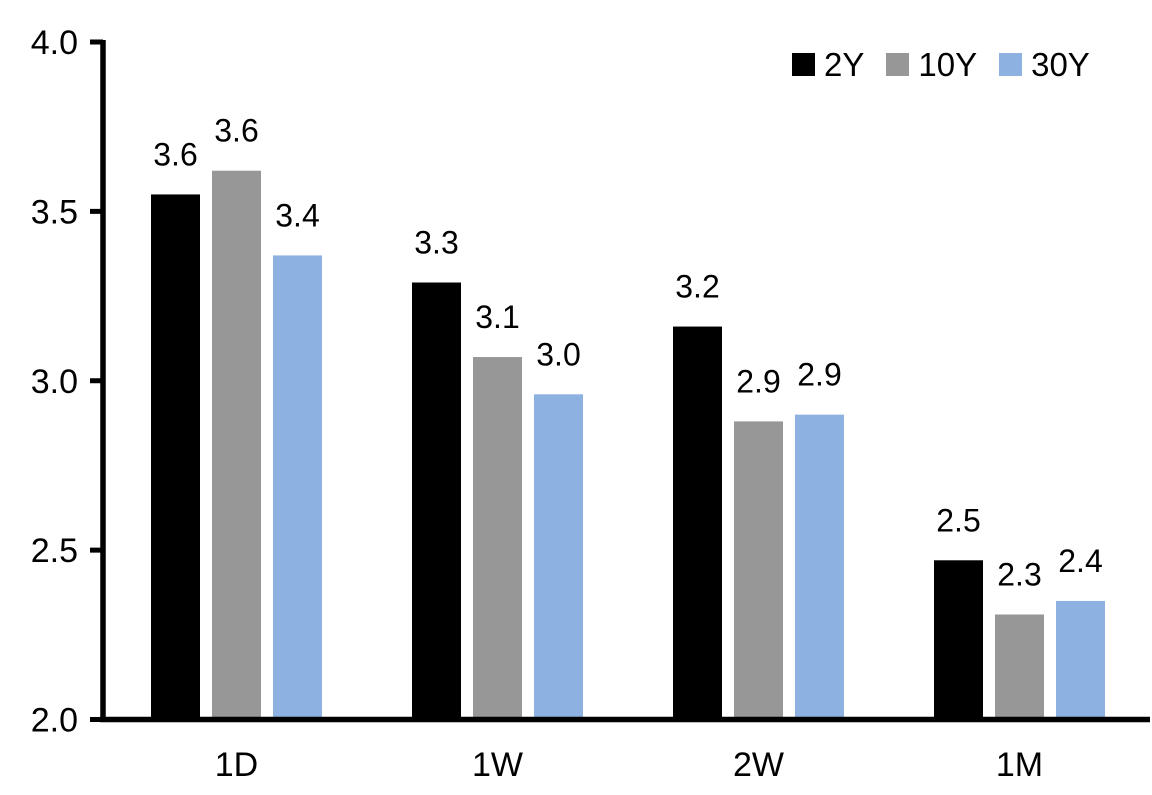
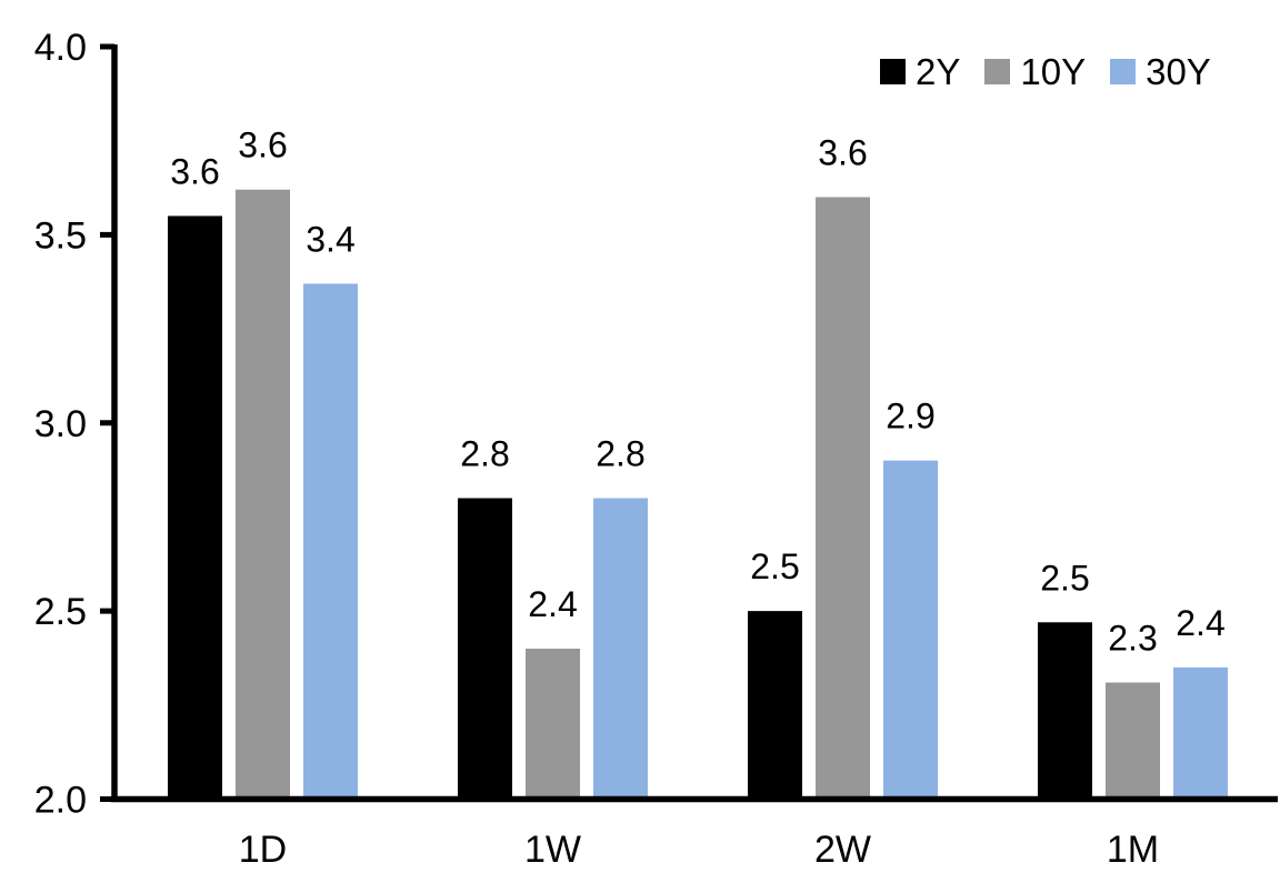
2Y/1W: 3.3 -> 2.8
10Y/1W: 3.1 -> 2.4
30Y/1W: 3.0 -> 2.8
2Y/2W: 3.2 -> 2.5
10Y/2W: 2.9 -> 3.6
